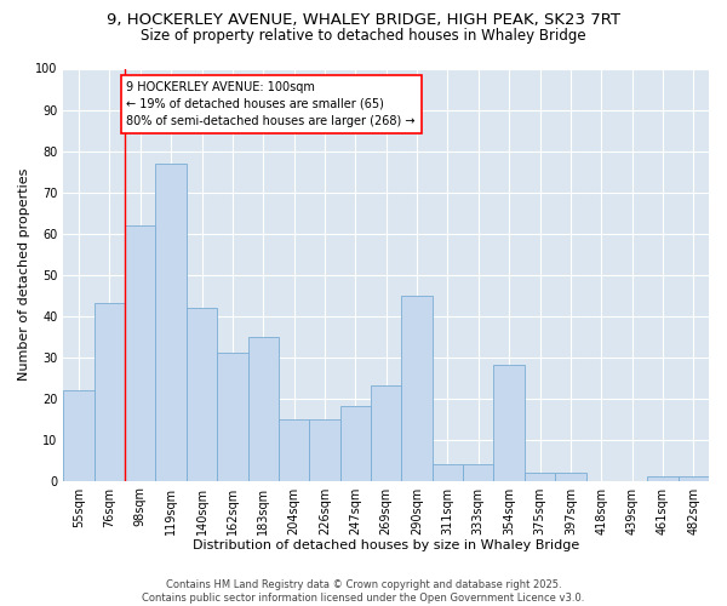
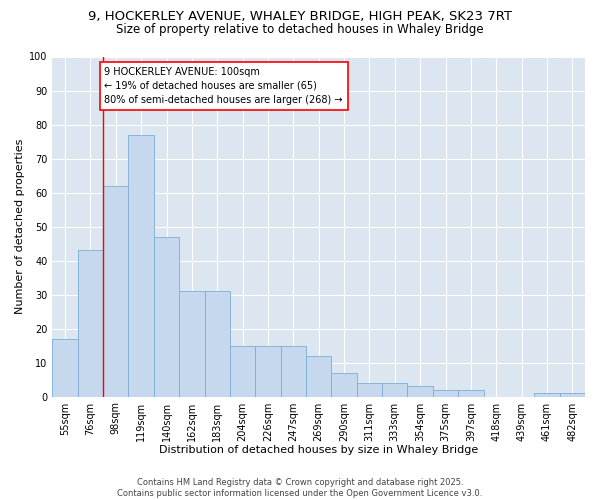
55sqm: 22 -> 17
140sqm: 42 -> 47
183sqm: 35 -> 31
247sqm: 18 -> 15
269sqm: 23 -> 12
290sqm: 45 -> 7
354sqm: 28 -> 3
